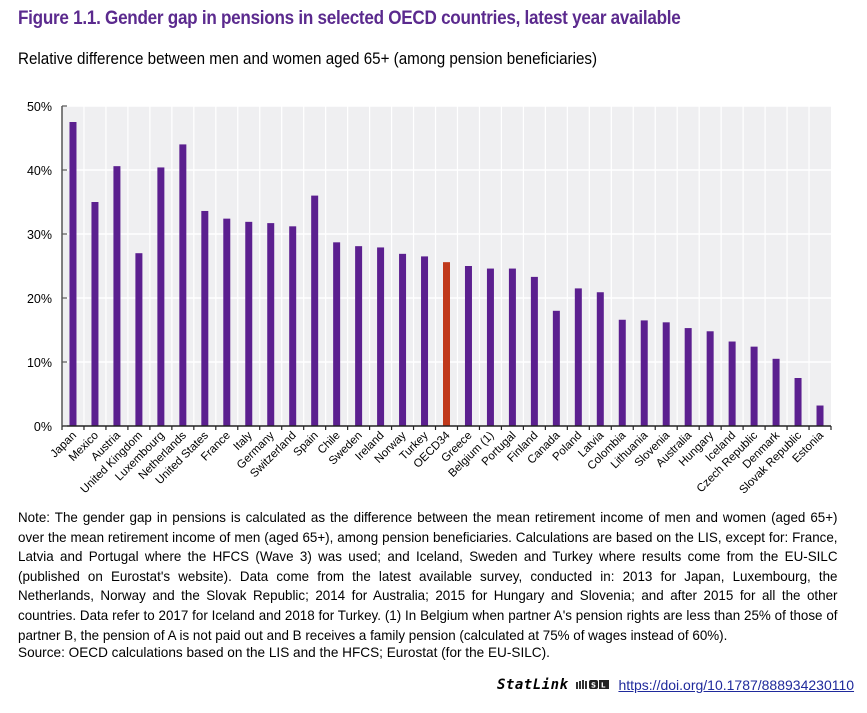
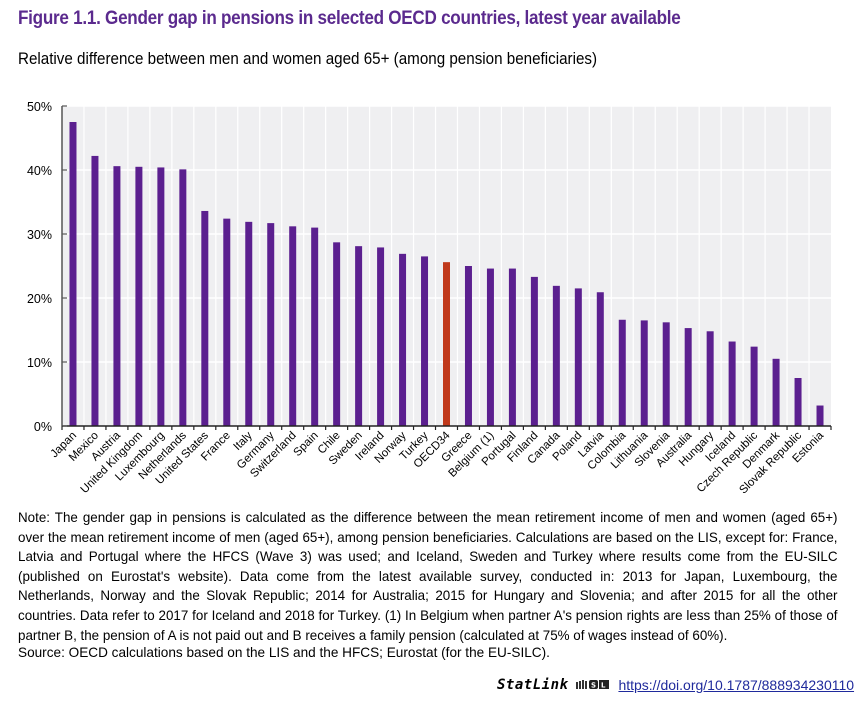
Mexico: 35% -> 42%
United Kingdom: 27% -> 40%
Netherlands: 44% -> 40%
Spain: 36% -> 31%
Canada: 18% -> 22%
